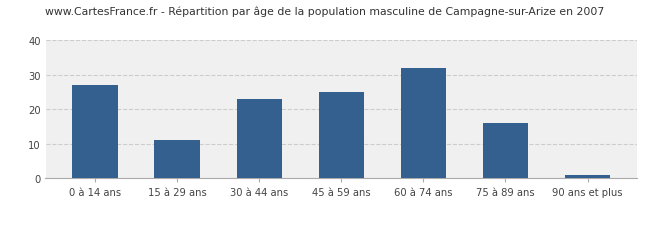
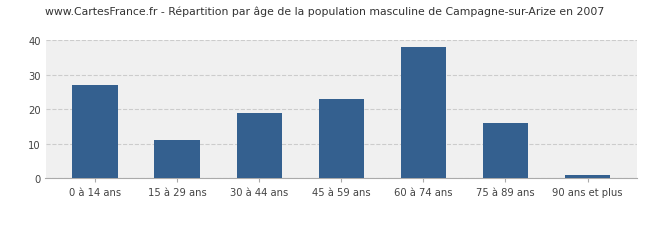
30 à 44 ans: 23 -> 19
45 à 59 ans: 25 -> 23
60 à 74 ans: 32 -> 38
